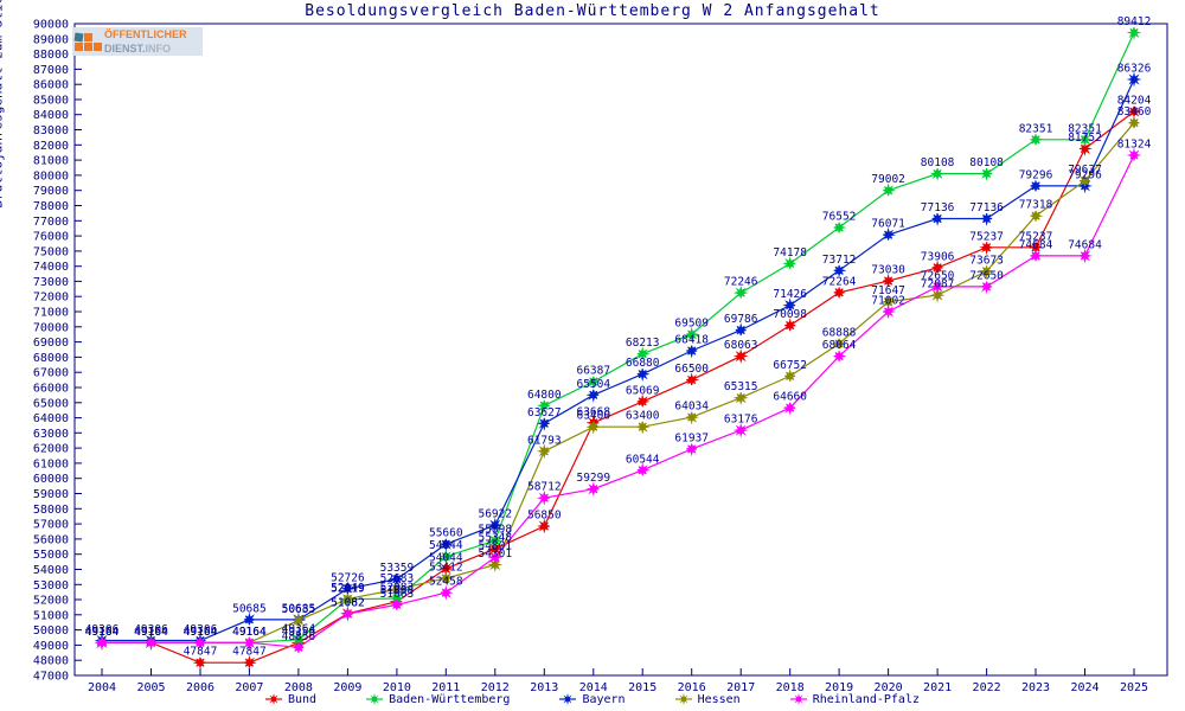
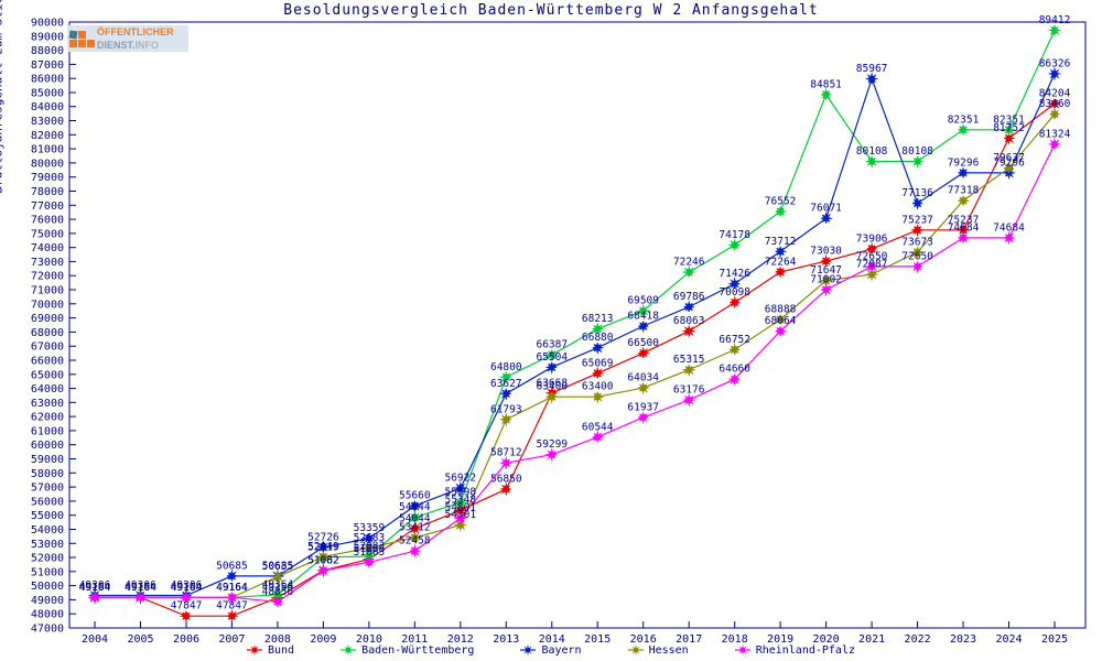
Baden-Württemberg/2020: 79002 -> 84851
Bayern/2021: 77136 -> 85967
